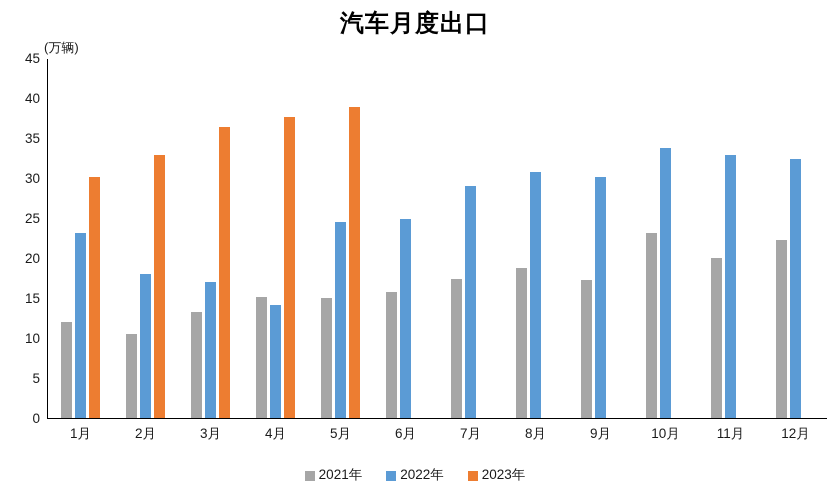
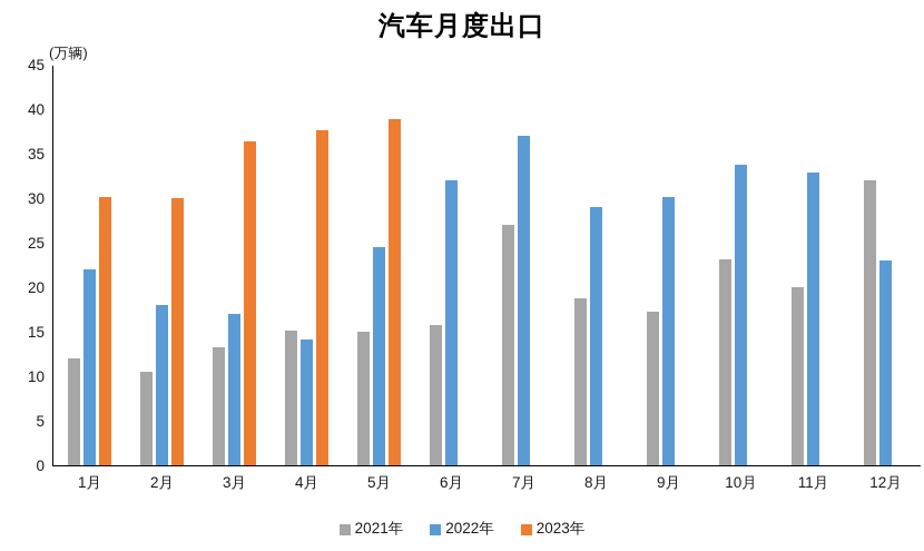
2022年/1月: 23 -> 22
2023年/2月: 33 -> 30
2022年/6月: 25 -> 32
2021年/7月: 17 -> 27
2022年/7月: 29 -> 37
2022年/8月: 31 -> 29
2021年/12月: 22 -> 32
2022年/12月: 32 -> 23
